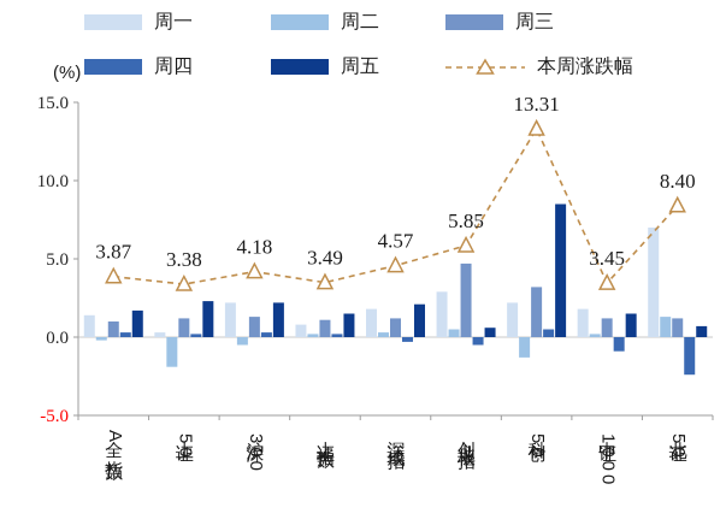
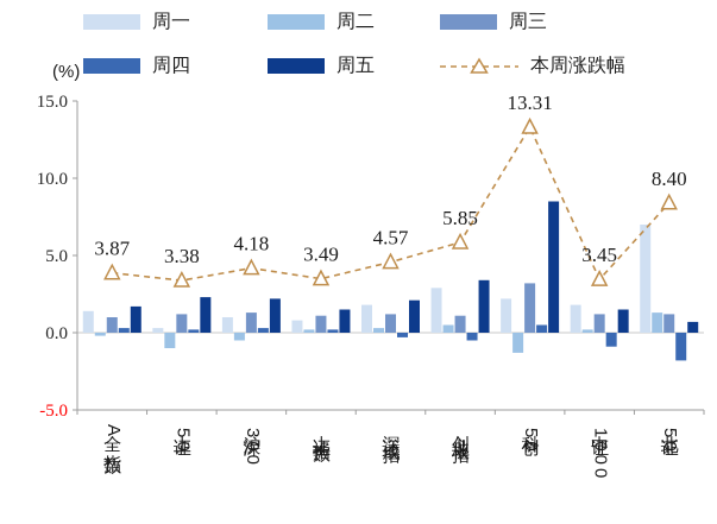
周二/上证50: -1.9 -> -1.0
周一/沪深300: 2.2 -> 1.0
周三/创业板指: 4.7 -> 1.1
周五/创业板指: 0.6 -> 3.4
周四/北证50: -2.4 -> -1.8
